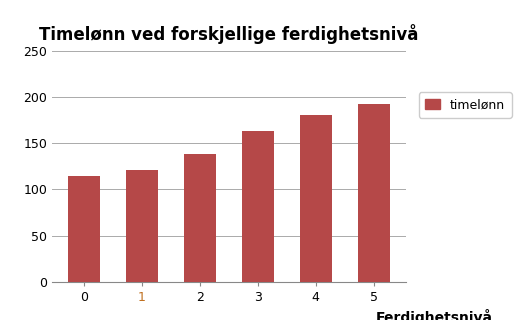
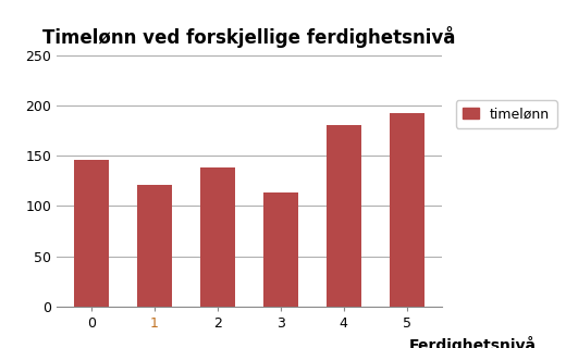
0: 115 -> 146
3: 163 -> 114
